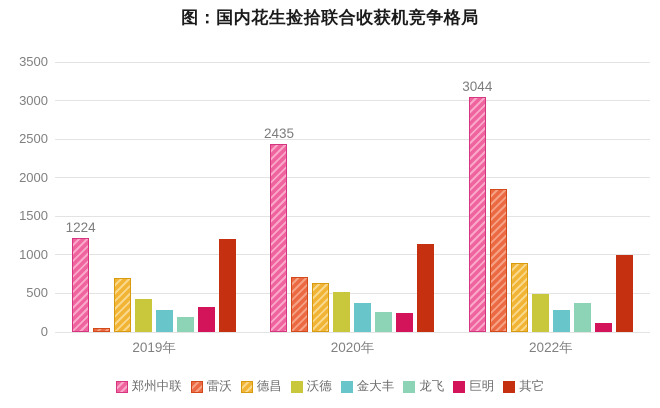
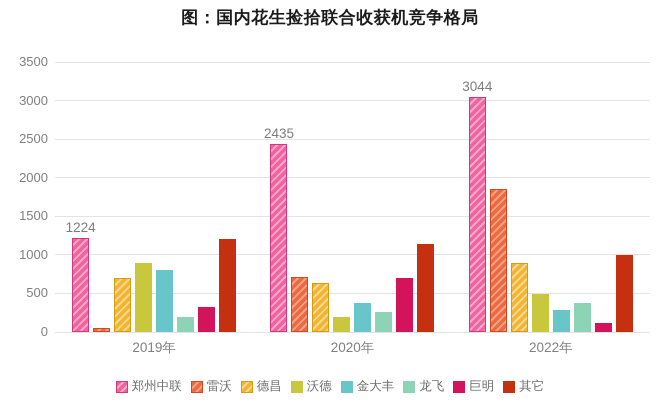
沃德/2019年: 400 -> 900
金大丰/2019年: 300 -> 800
沃德/2020年: 500 -> 200
巨明/2020年: 200 -> 700
